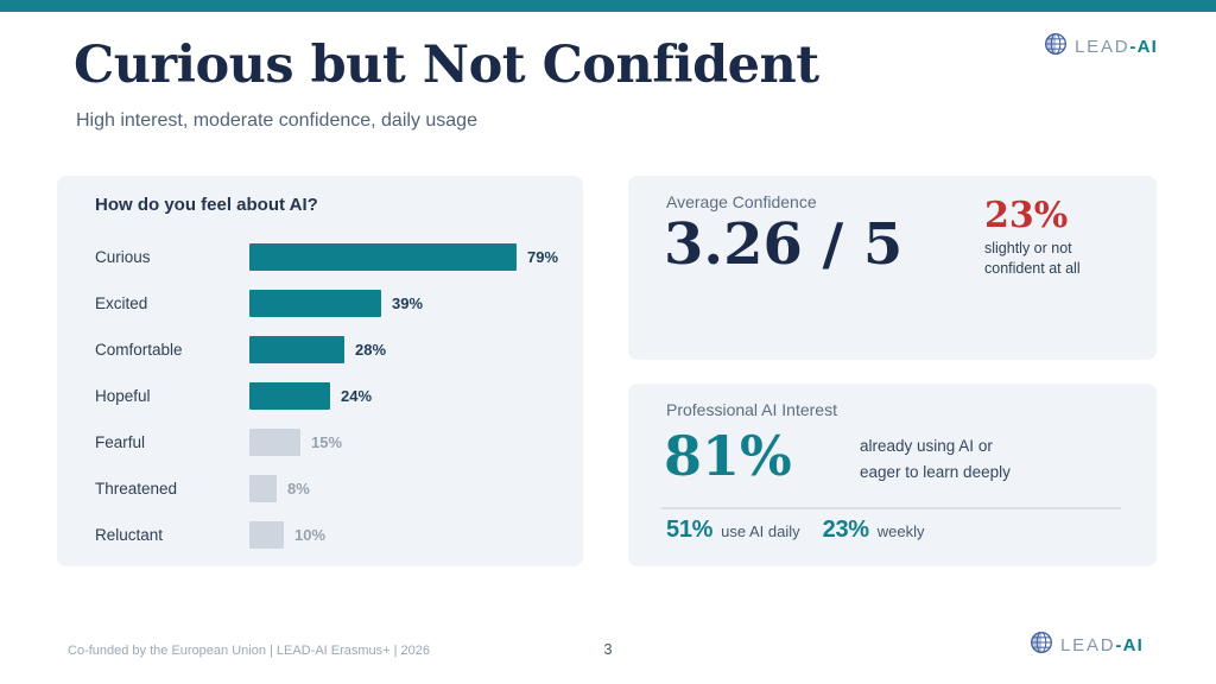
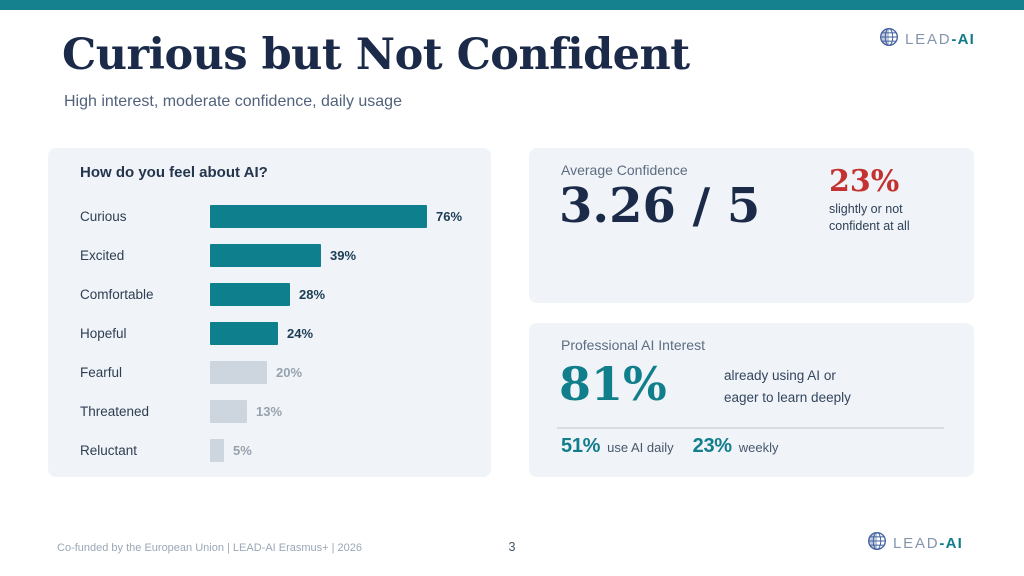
Curious: 79% -> 76%
Fearful: 15% -> 20%
Threatened: 8% -> 13%
Reluctant: 10% -> 5%
